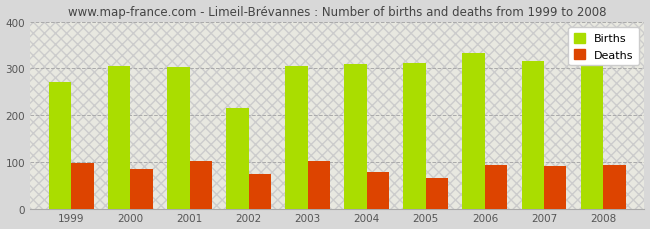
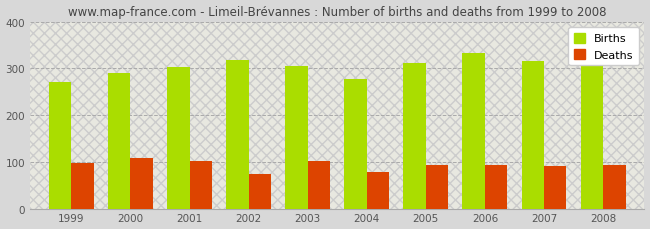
Births/2000: 305 -> 290
Deaths/2000: 85 -> 108
Births/2002: 215 -> 318
Births/2004: 310 -> 278
Deaths/2005: 65 -> 93
